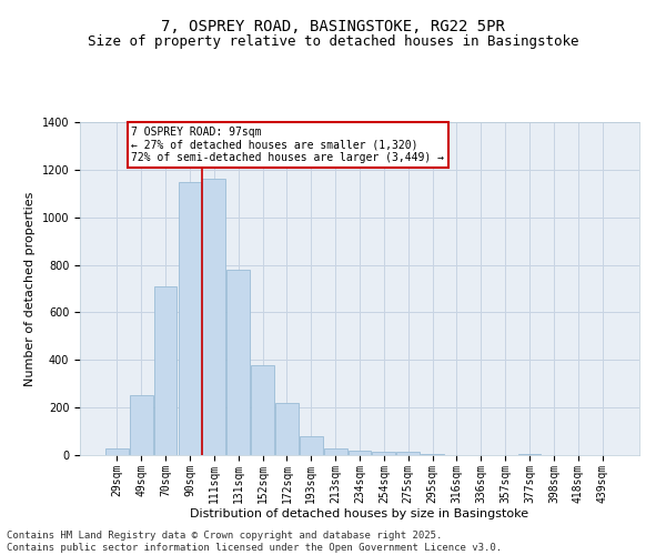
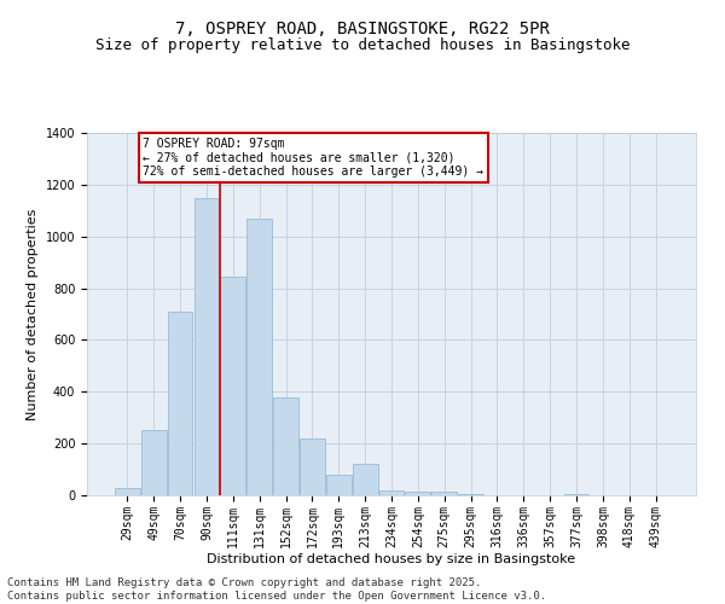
111sqm: 1160 -> 845
131sqm: 780 -> 1070
213sqm: 30 -> 120
